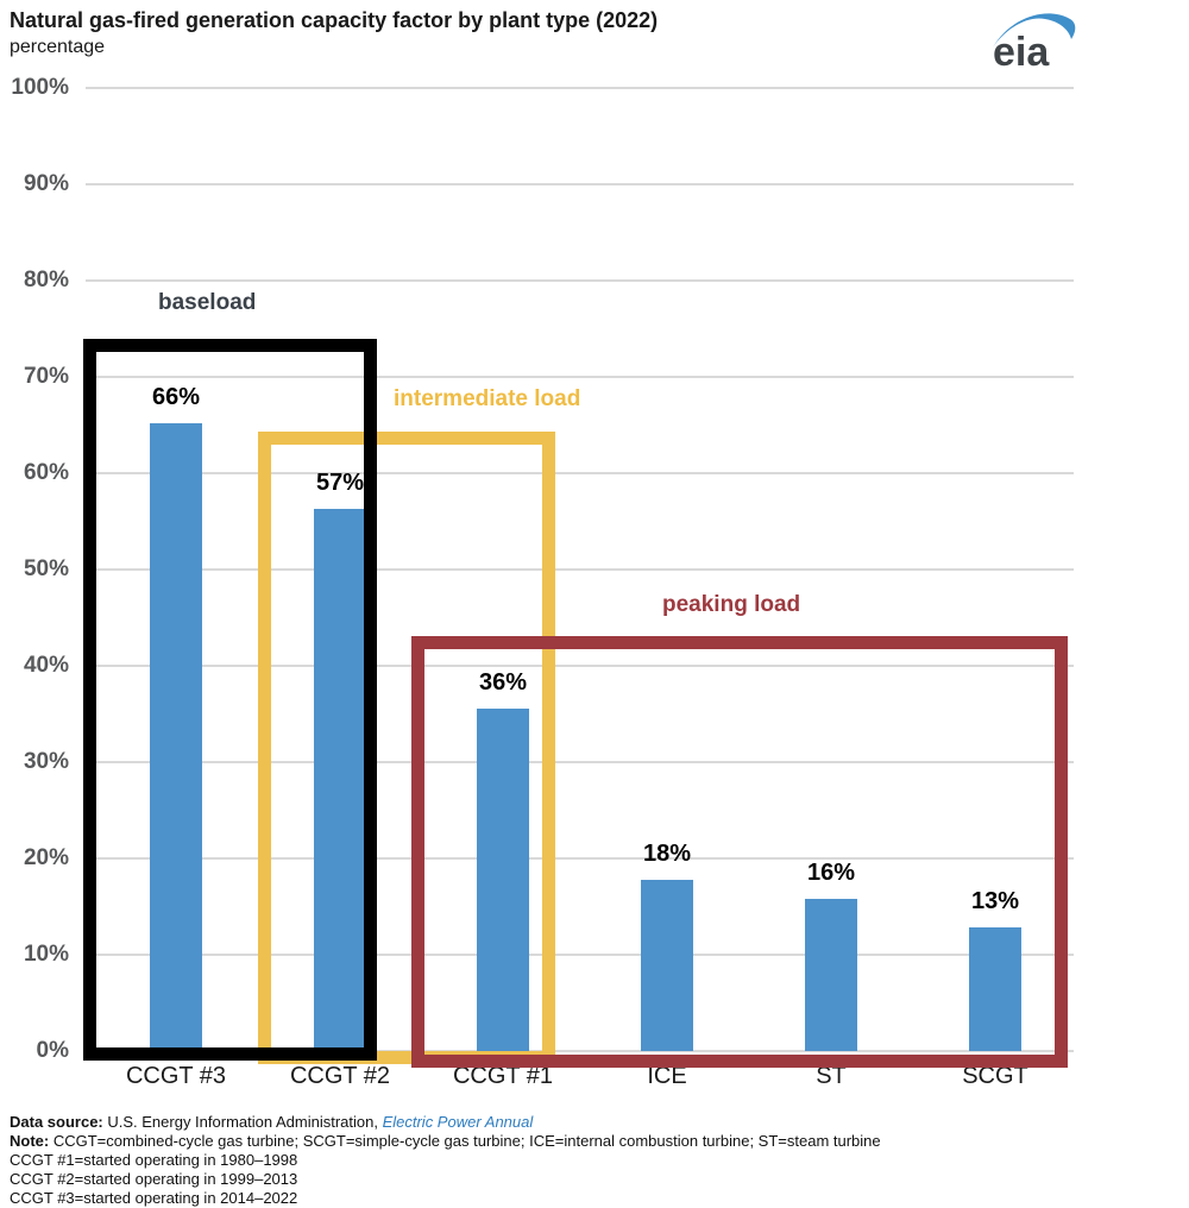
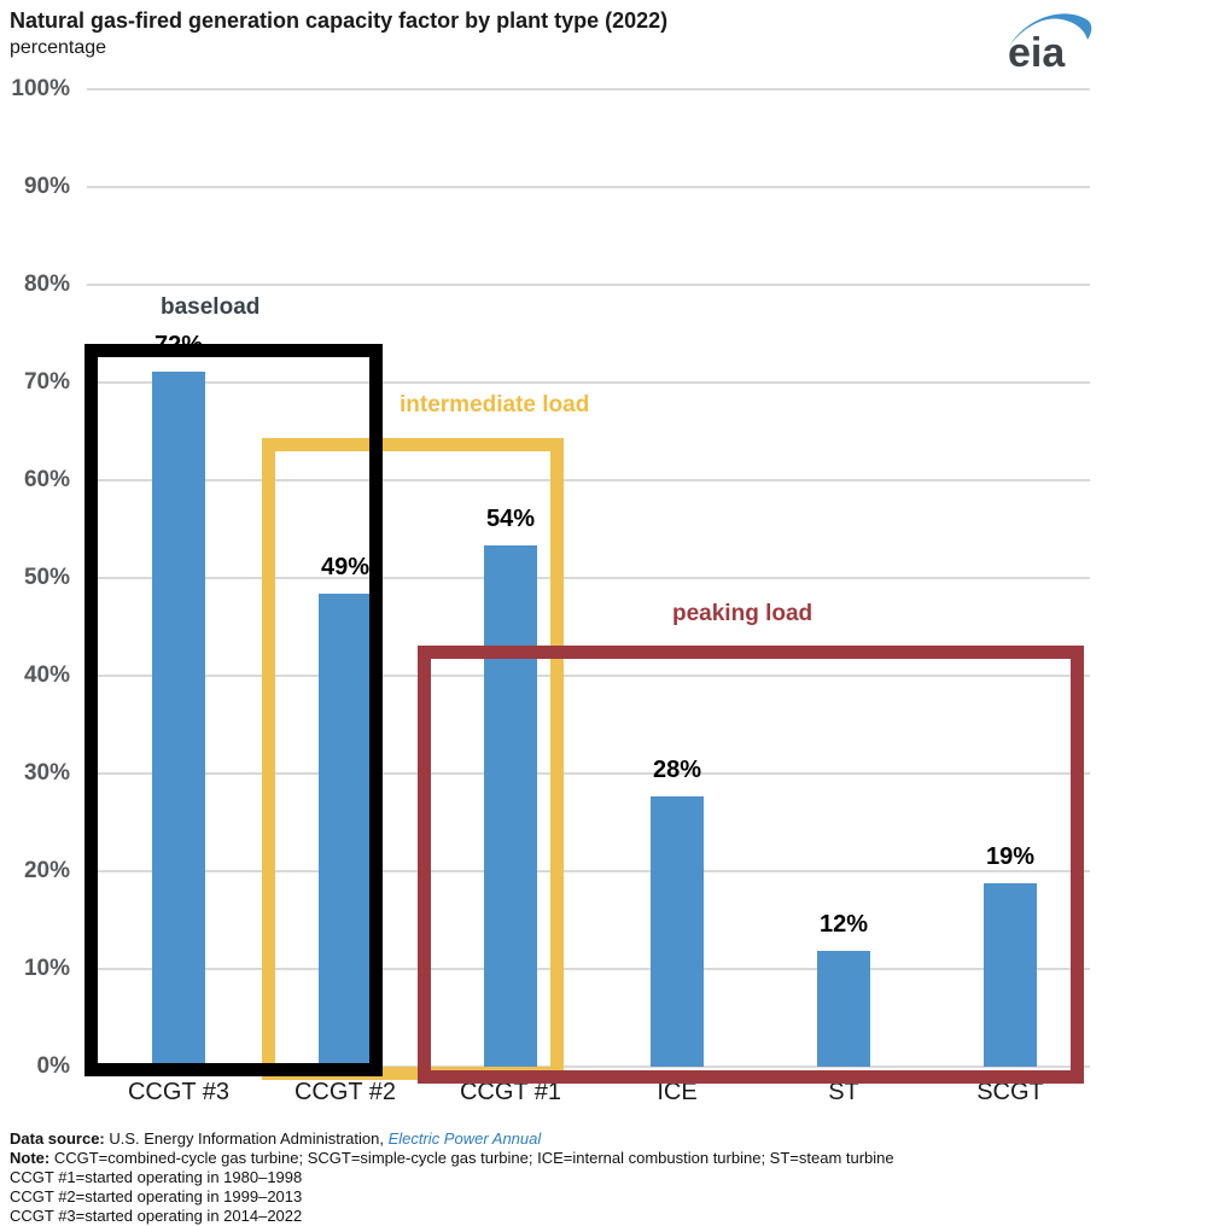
CCGT #3: 66% -> 72%
CCGT #2: 57% -> 49%
CCGT #1: 36% -> 54%
ICE: 18% -> 28%
ST: 16% -> 12%
SCGT: 13% -> 19%
